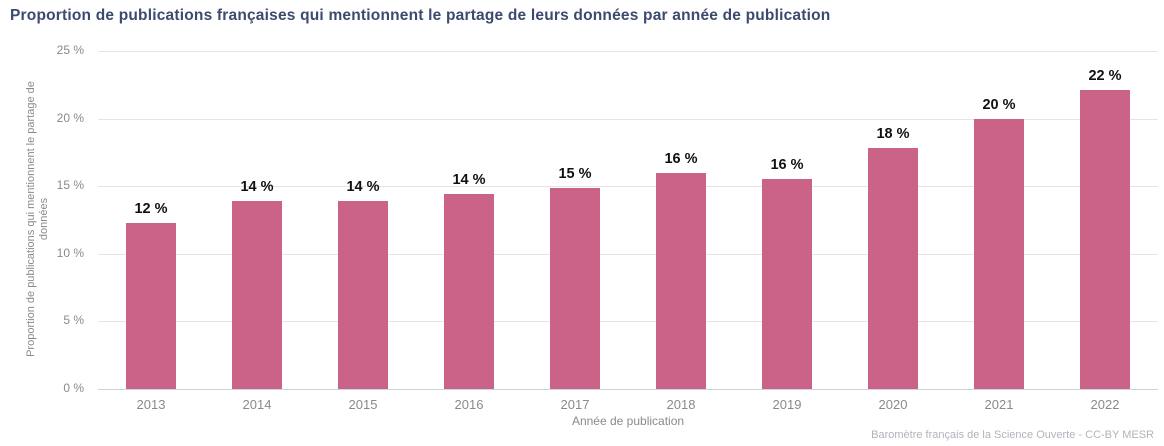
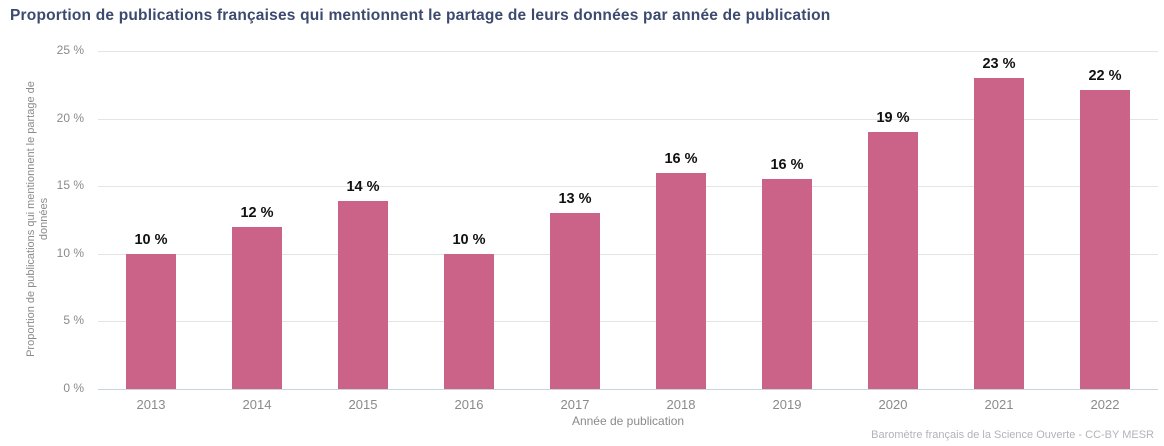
2013: 12 -> 10
2014: 14 -> 12
2016: 14 -> 10
2017: 15 -> 13
2020: 18 -> 19
2021: 20 -> 23
